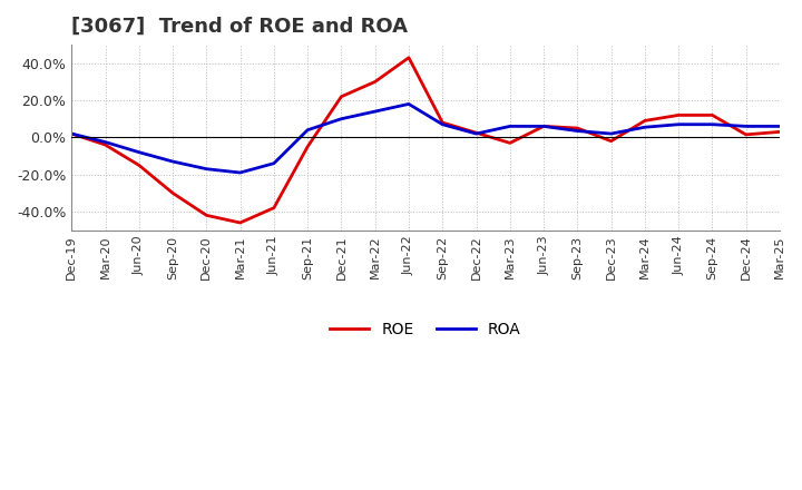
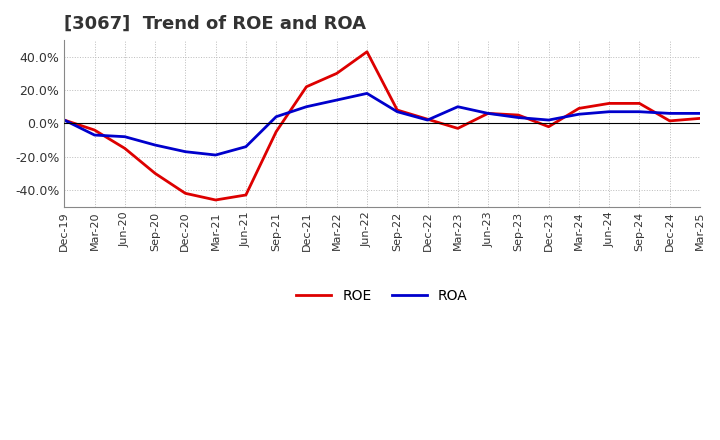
ROA/Mar-20: -2% -> -7%
ROE/Jun-21: -38% -> -43%
ROA/Mar-23: 6% -> 10%
